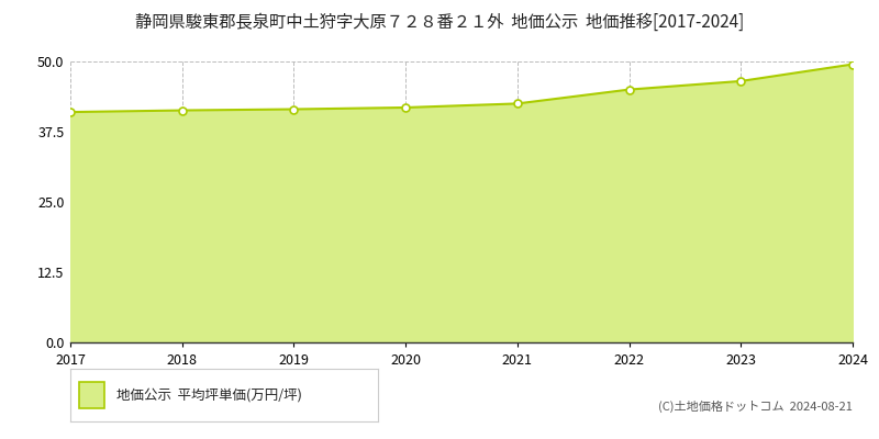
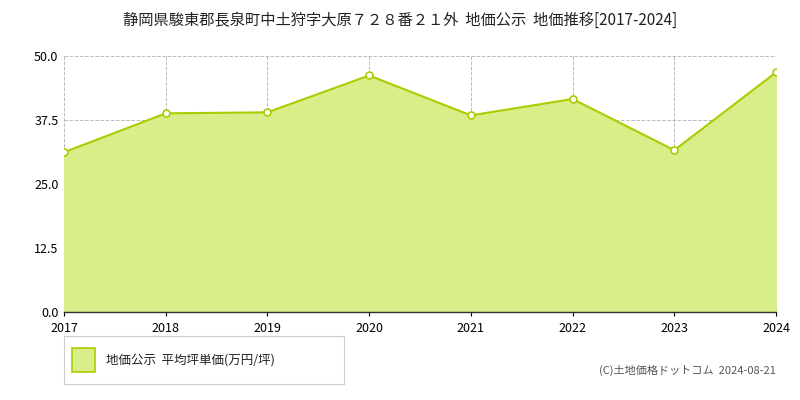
2017: 41.0 -> 31.2
2018: 41.3 -> 38.8
2019: 41.5 -> 39.0
2020: 41.8 -> 46.2
2021: 42.5 -> 38.4
2022: 45.0 -> 41.6
2023: 46.5 -> 31.6
2024: 49.5 -> 46.8
